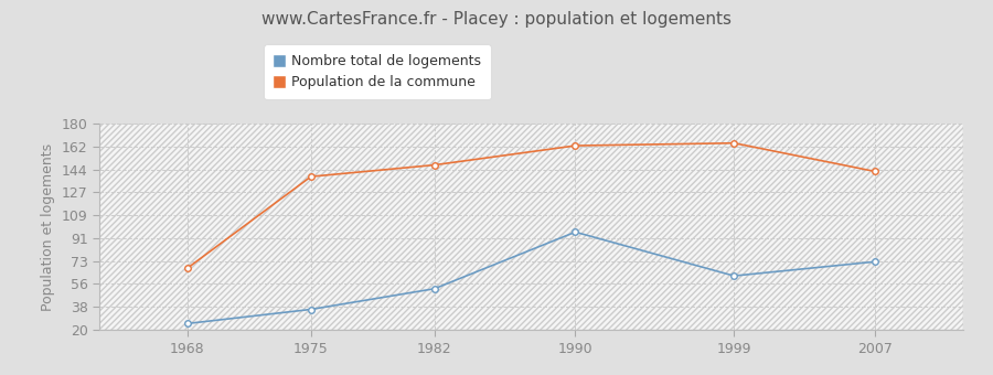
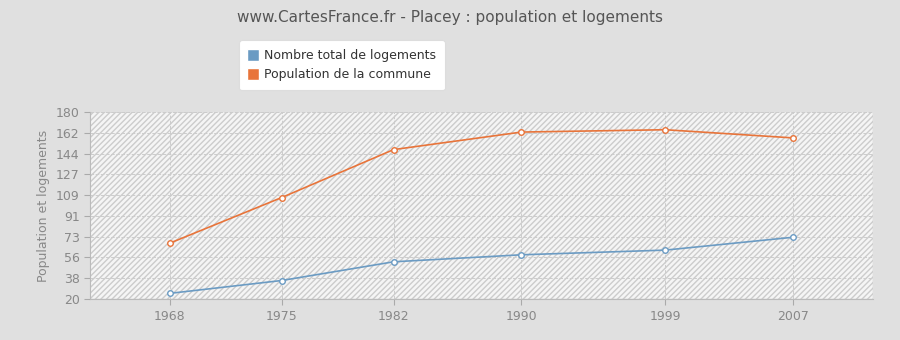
Population de la commune/1975: 139 -> 107
Nombre total de logements/1990: 96 -> 58
Population de la commune/2007: 143 -> 158
